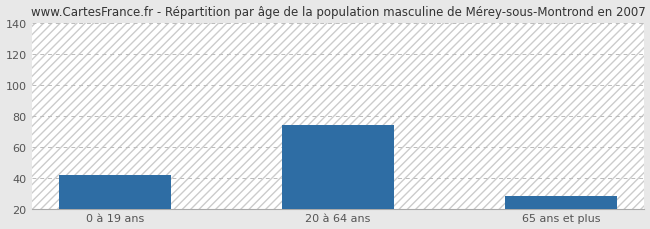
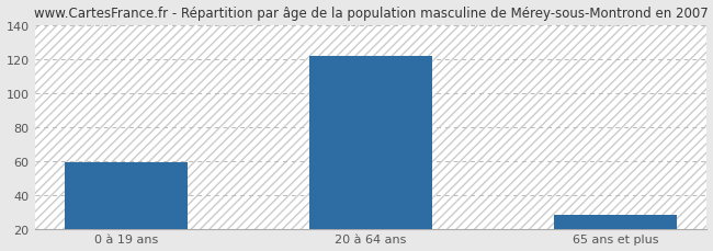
0 à 19 ans: 42 -> 59
20 à 64 ans: 74 -> 122
